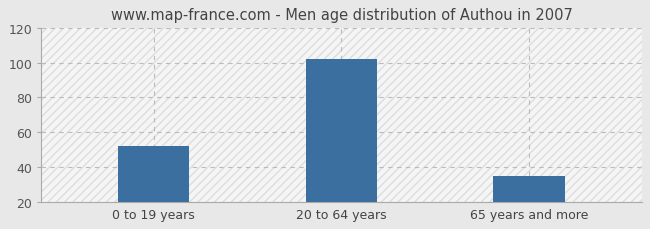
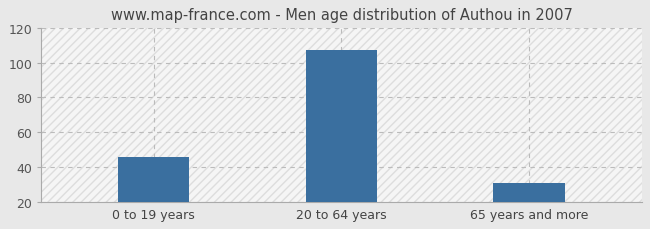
0 to 19 years: 52 -> 46
20 to 64 years: 102 -> 107
65 years and more: 35 -> 31
